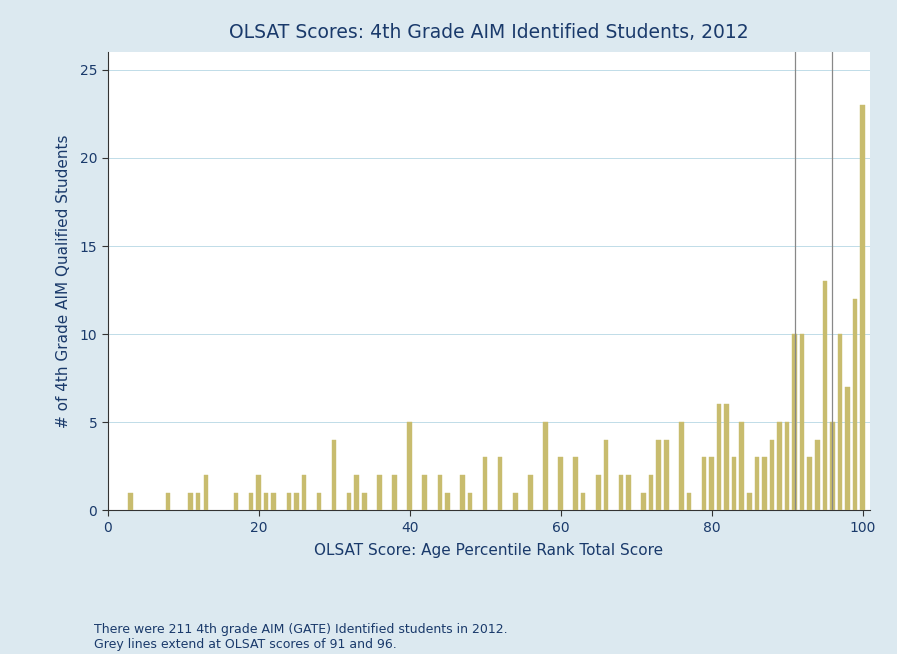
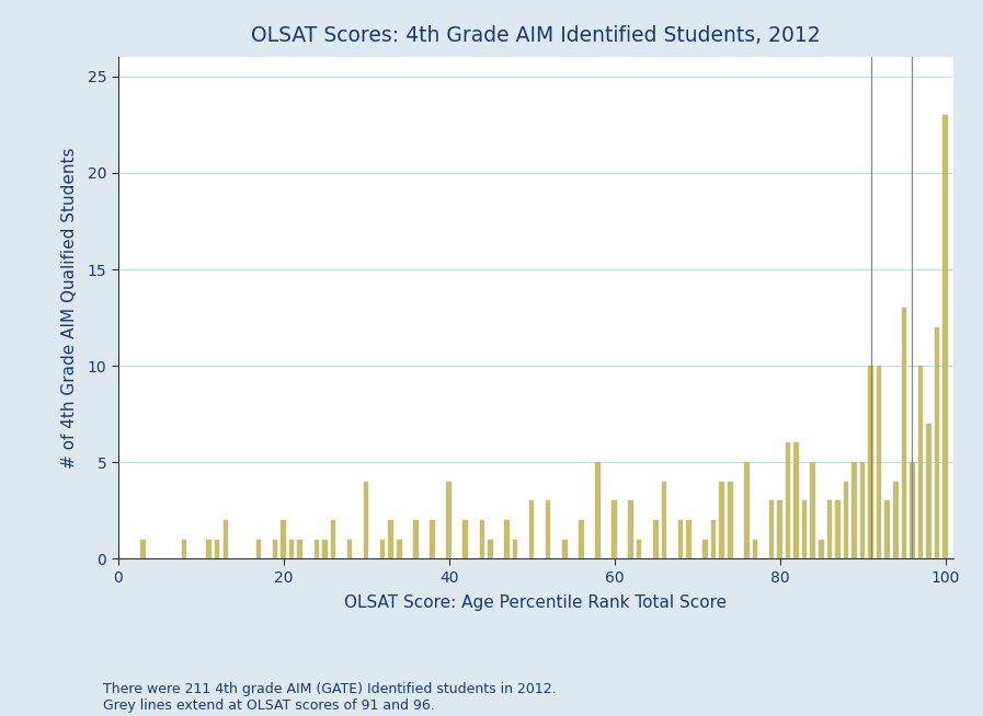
40: 5 -> 4
